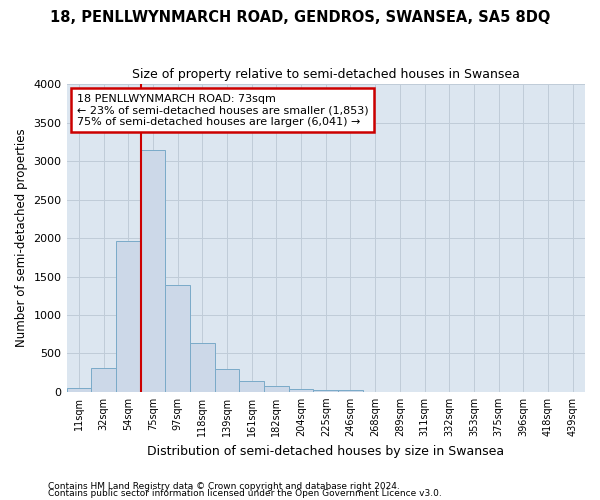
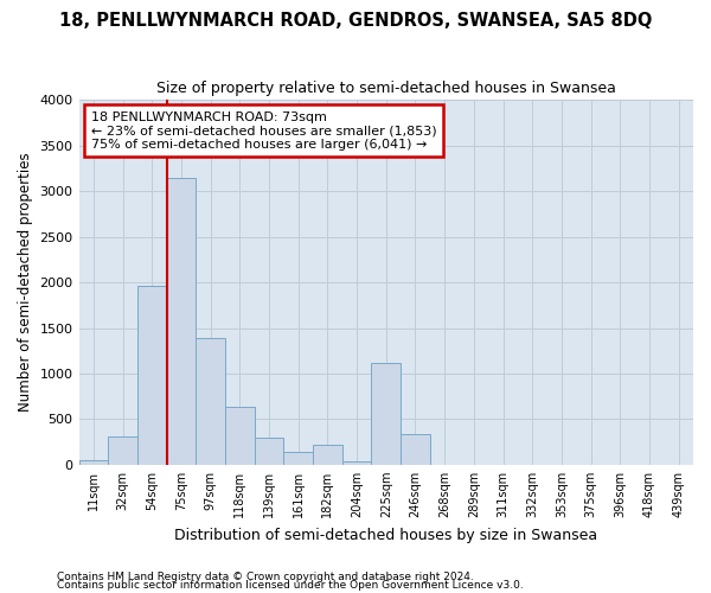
182sqm: 80 -> 220
225sqm: 30 -> 1120
246sqm: 20 -> 340
